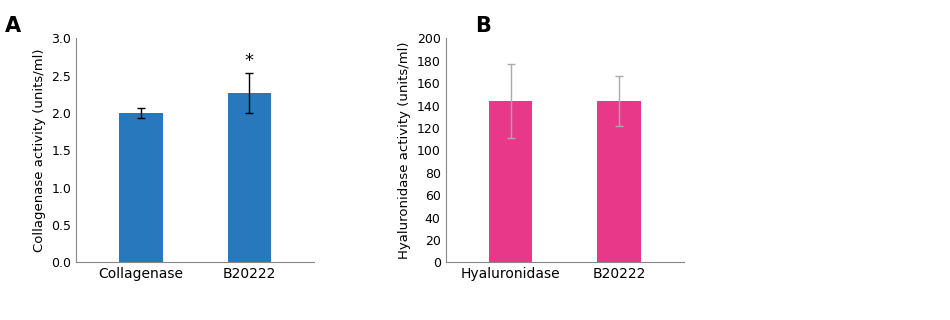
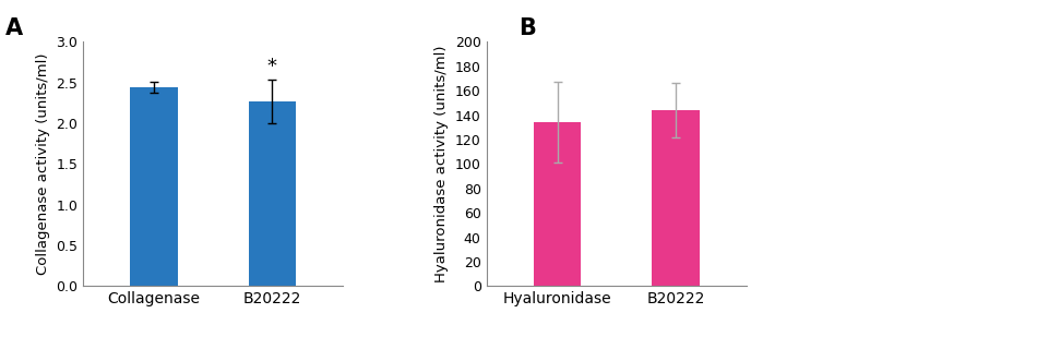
Collagenase: 2.00 -> 2.44
Hyaluronidase: 144 -> 134
